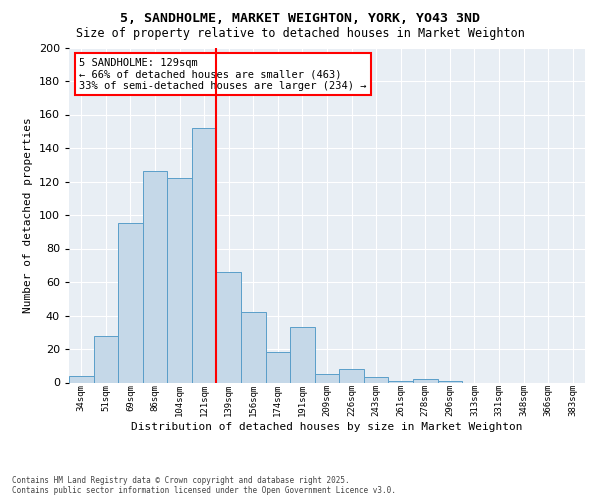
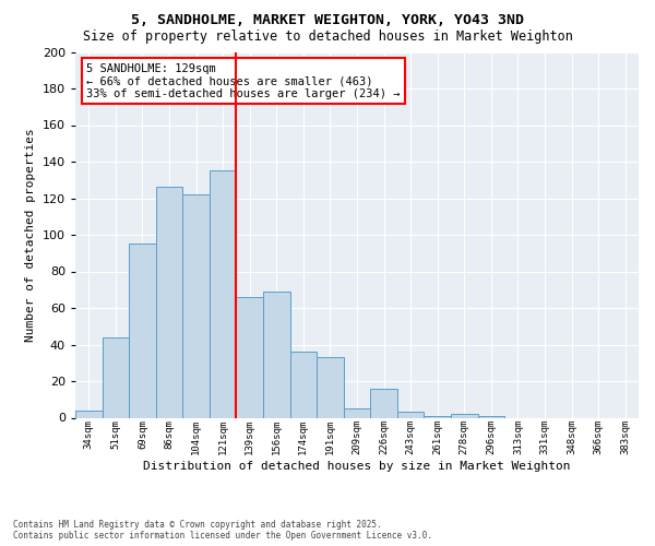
51sqm: 28 -> 44
121sqm: 152 -> 135
156sqm: 42 -> 69
174sqm: 18 -> 36
226sqm: 8 -> 16
